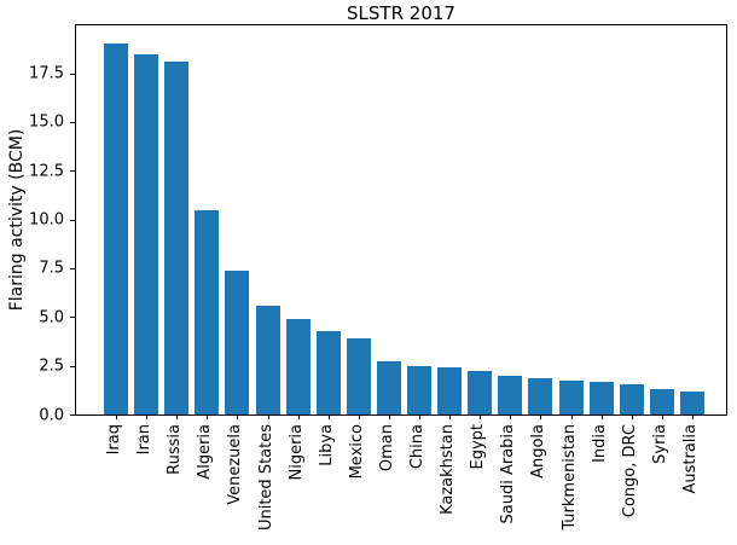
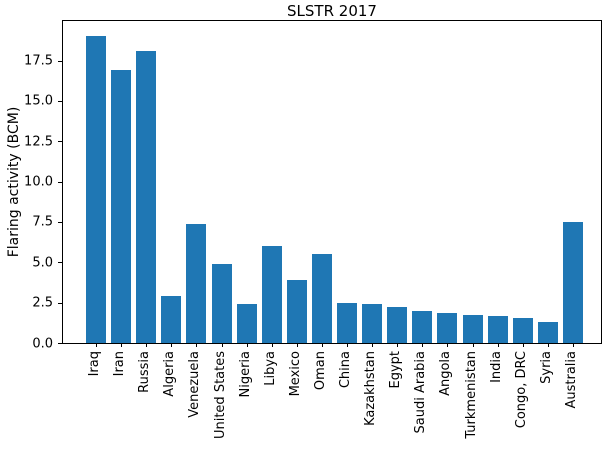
Iran: 18.4 -> 16.9
Algeria: 10.4 -> 2.9
United States: 5.6 -> 4.9
Nigeria: 4.9 -> 2.4
Libya: 4.3 -> 6.0
Oman: 2.8 -> 5.5
Australia: 1.1 -> 7.5
